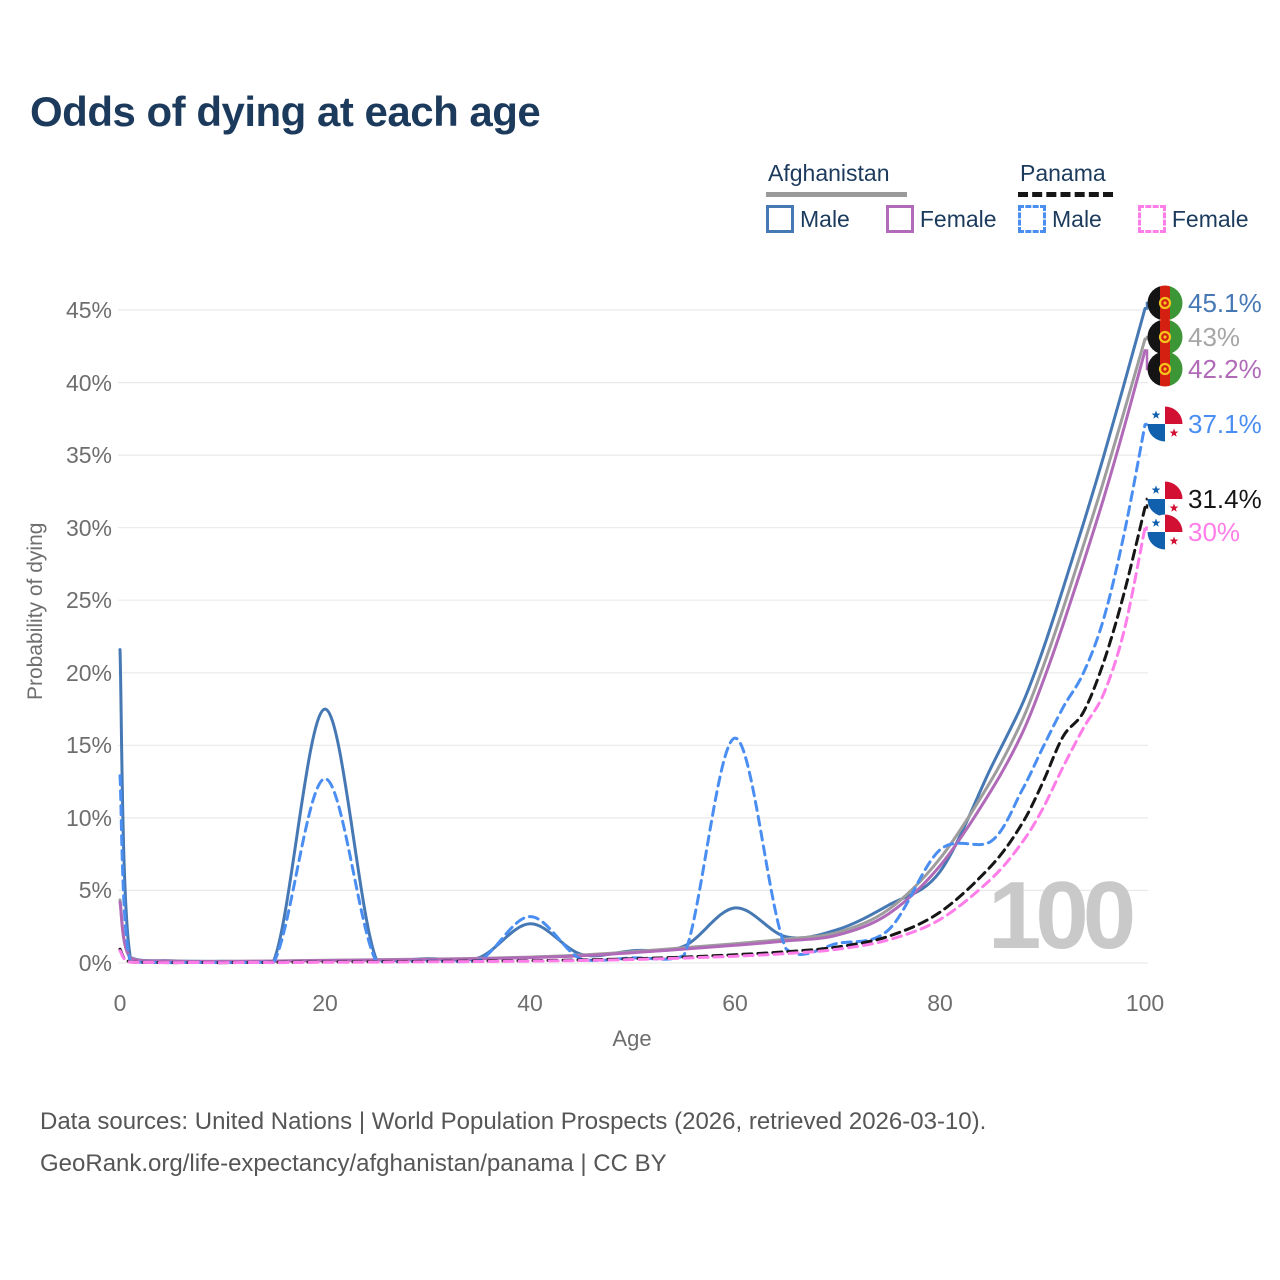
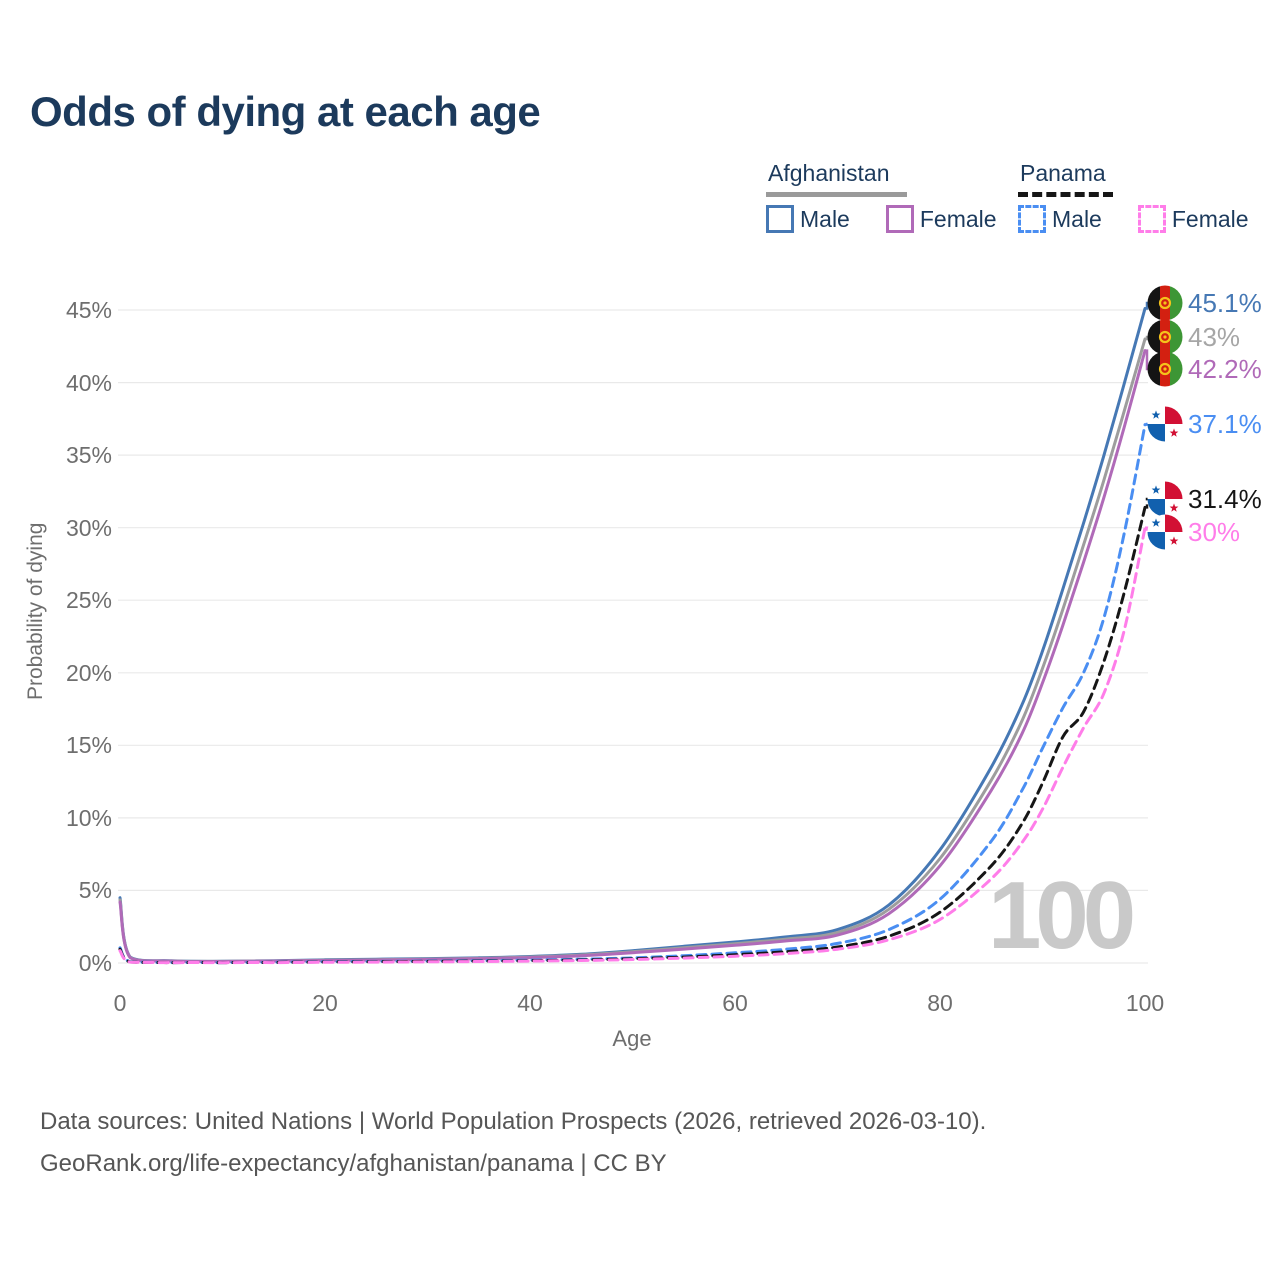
Afghanistan Male/0: 21.6% -> 4.5%
Panama Male/0: 12.9% -> 1.1%
Afghanistan Male/20: 17.5% -> 0.2%
Panama Male/20: 12.7% -> 0.1%
Afghanistan Male/40: 2.7% -> 0.5%
Panama Male/40: 3.2% -> 0.2%
Afghanistan Male/60: 3.8% -> 1.4%
Panama Male/60: 15.5% -> 0.7%
Afghanistan Male/80: 6.3% -> 7.8%
Panama Male/80: 7.8% -> 4.4%
